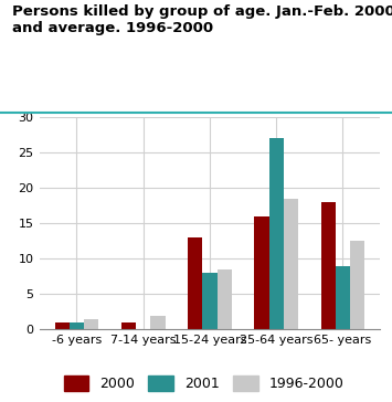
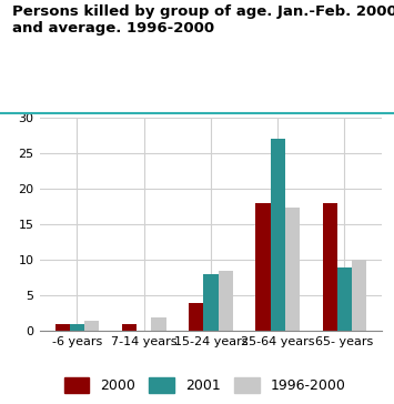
2000/15-24 years: 13 -> 4
2000/25-64 years: 16 -> 18
1996-2000/25-64 years: 18.5 -> 17.4
1996-2000/65- years: 12.5 -> 10.0
